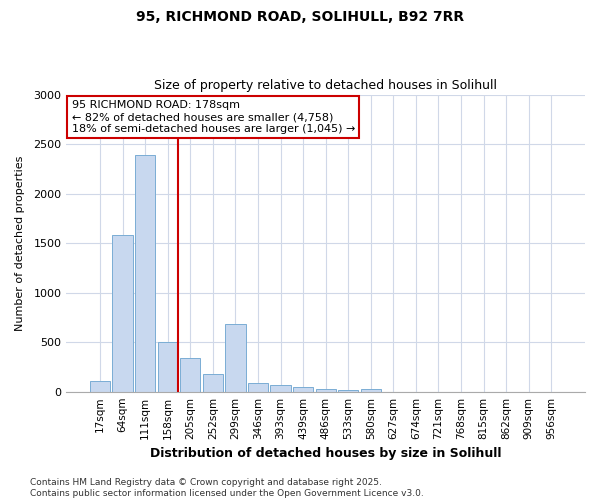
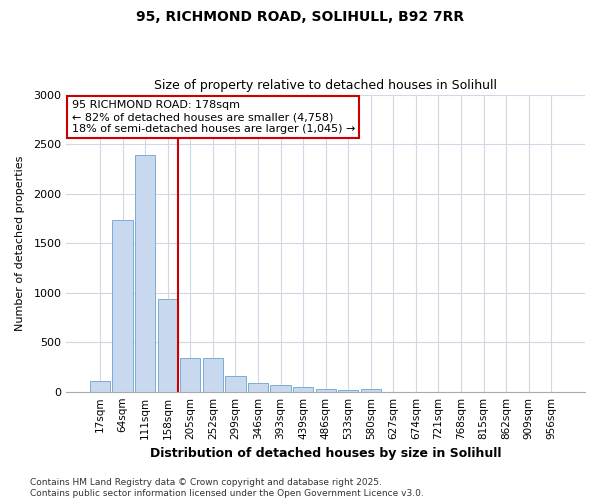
64sqm: 1580 -> 1730
158sqm: 500 -> 940
252sqm: 180 -> 340
299sqm: 680 -> 160
